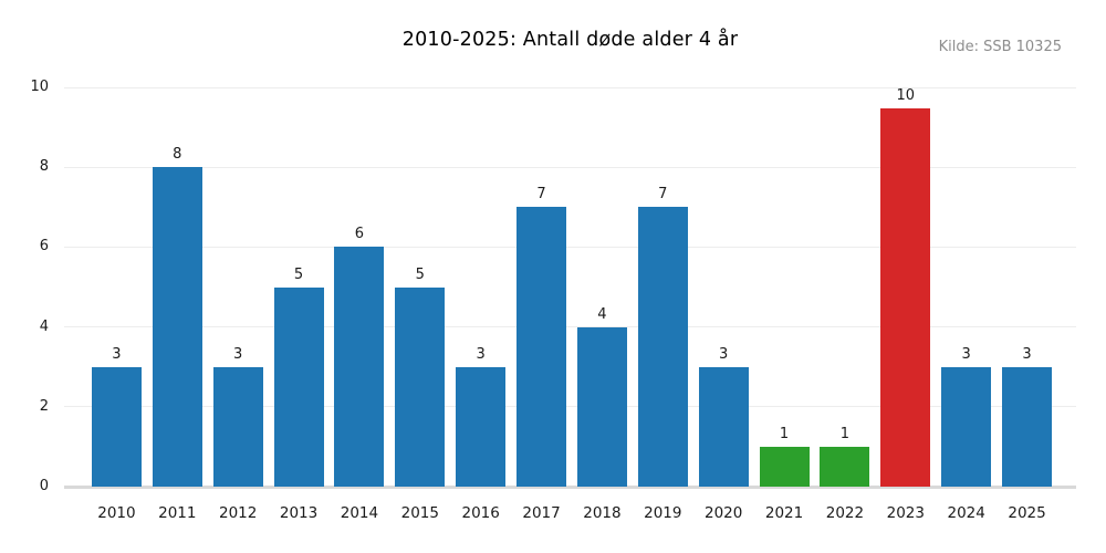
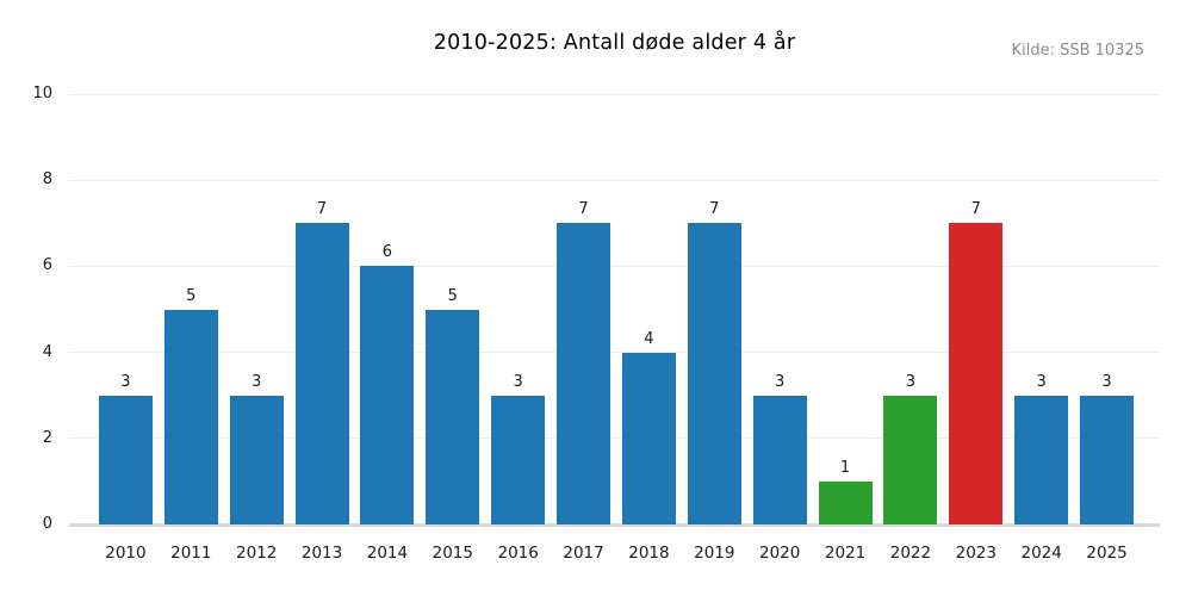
2011: 8 -> 5
2013: 5 -> 7
2022: 1 -> 3
2023: 10 -> 7
